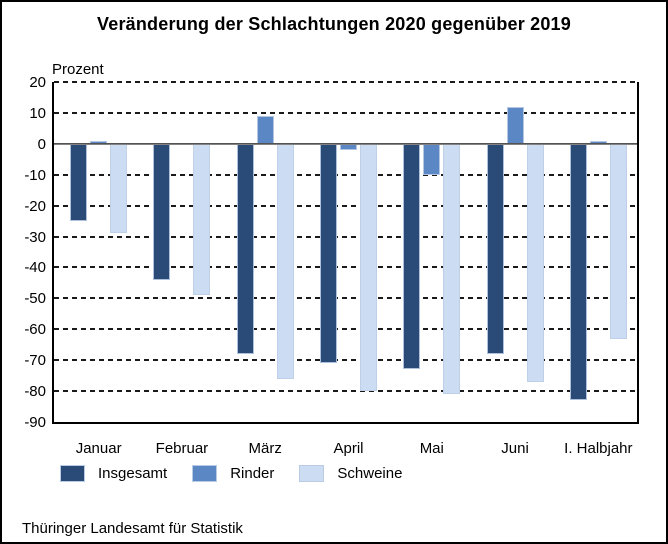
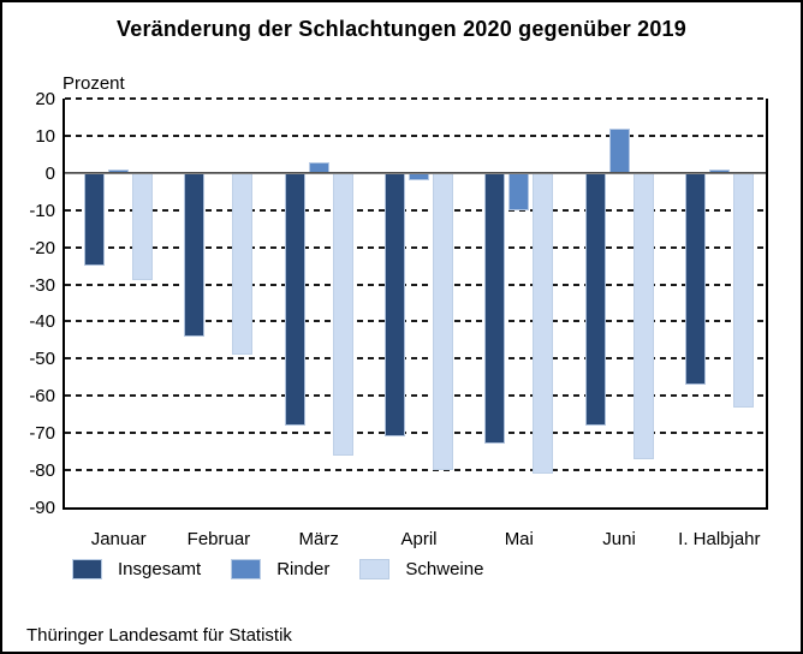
Rinder/März: 9 -> 3
Insgesamt/I. Halbjahr: -83 -> -57
